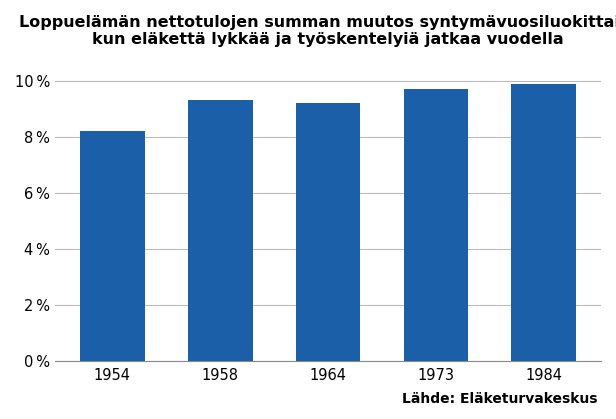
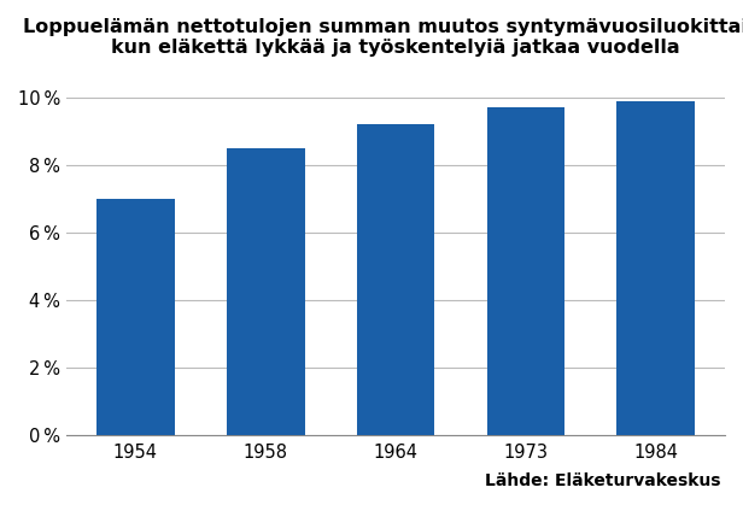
1954: 8.2 % -> 7.0 %
1958: 9.3 % -> 8.5 %
